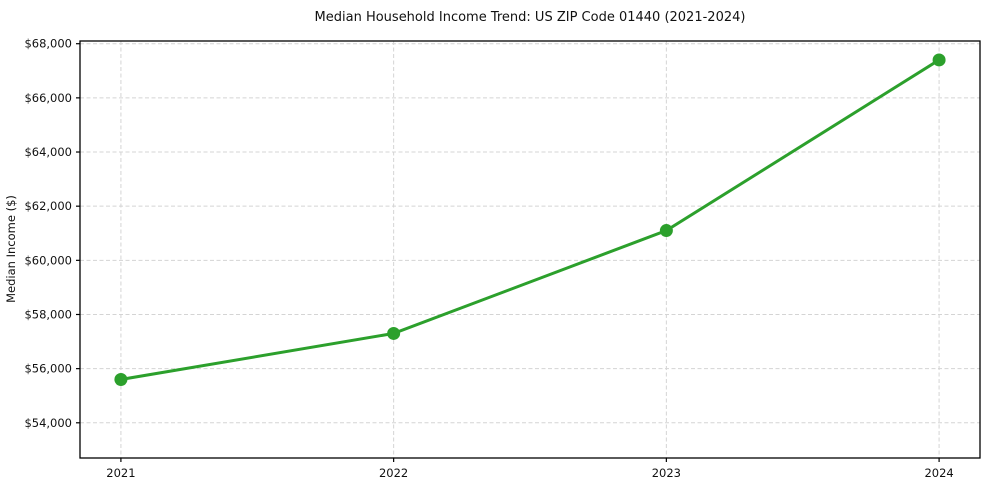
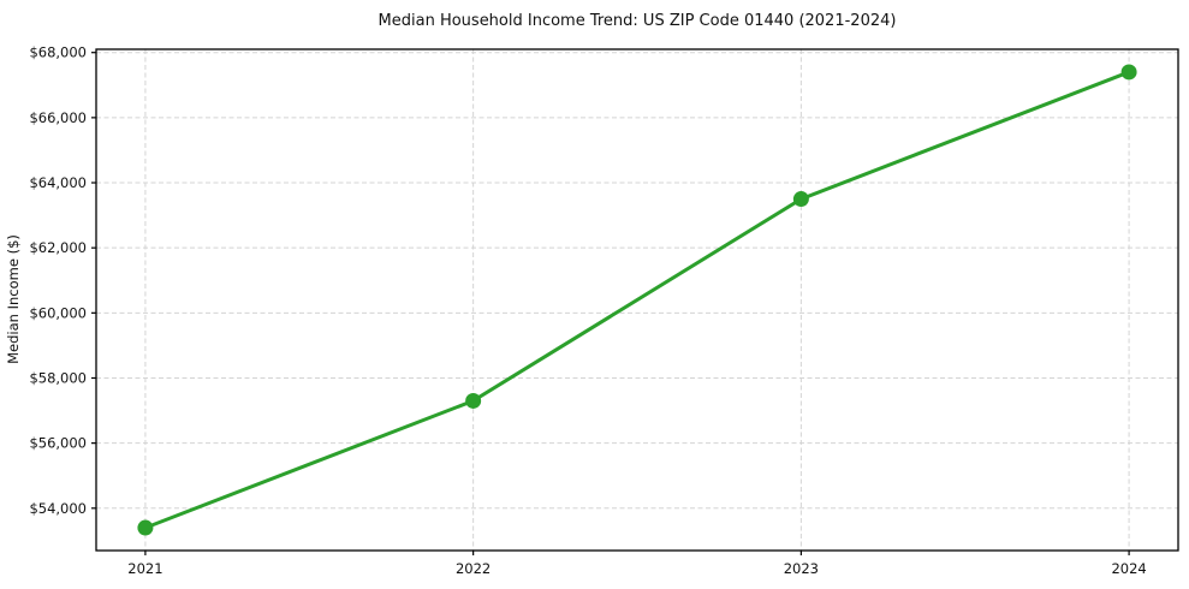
2021: $55600 -> $53400
2023: $61100 -> $63500
